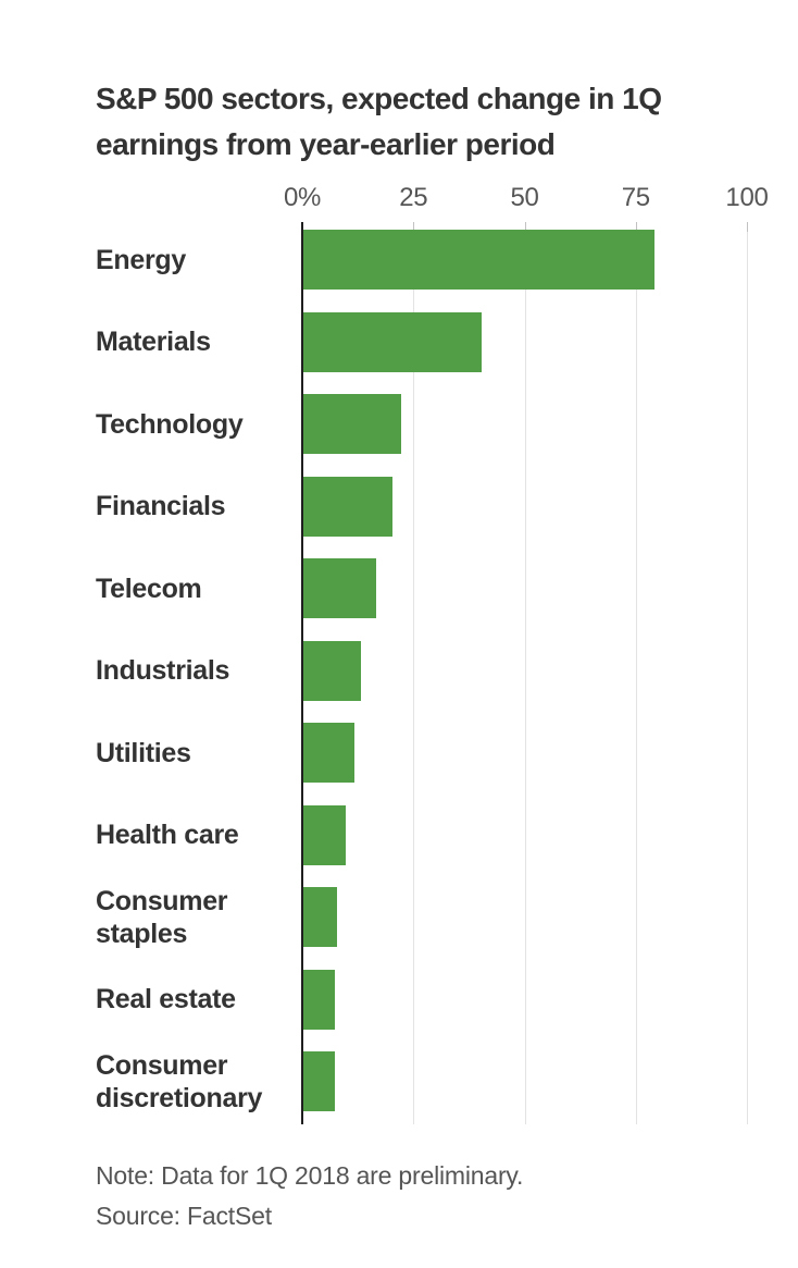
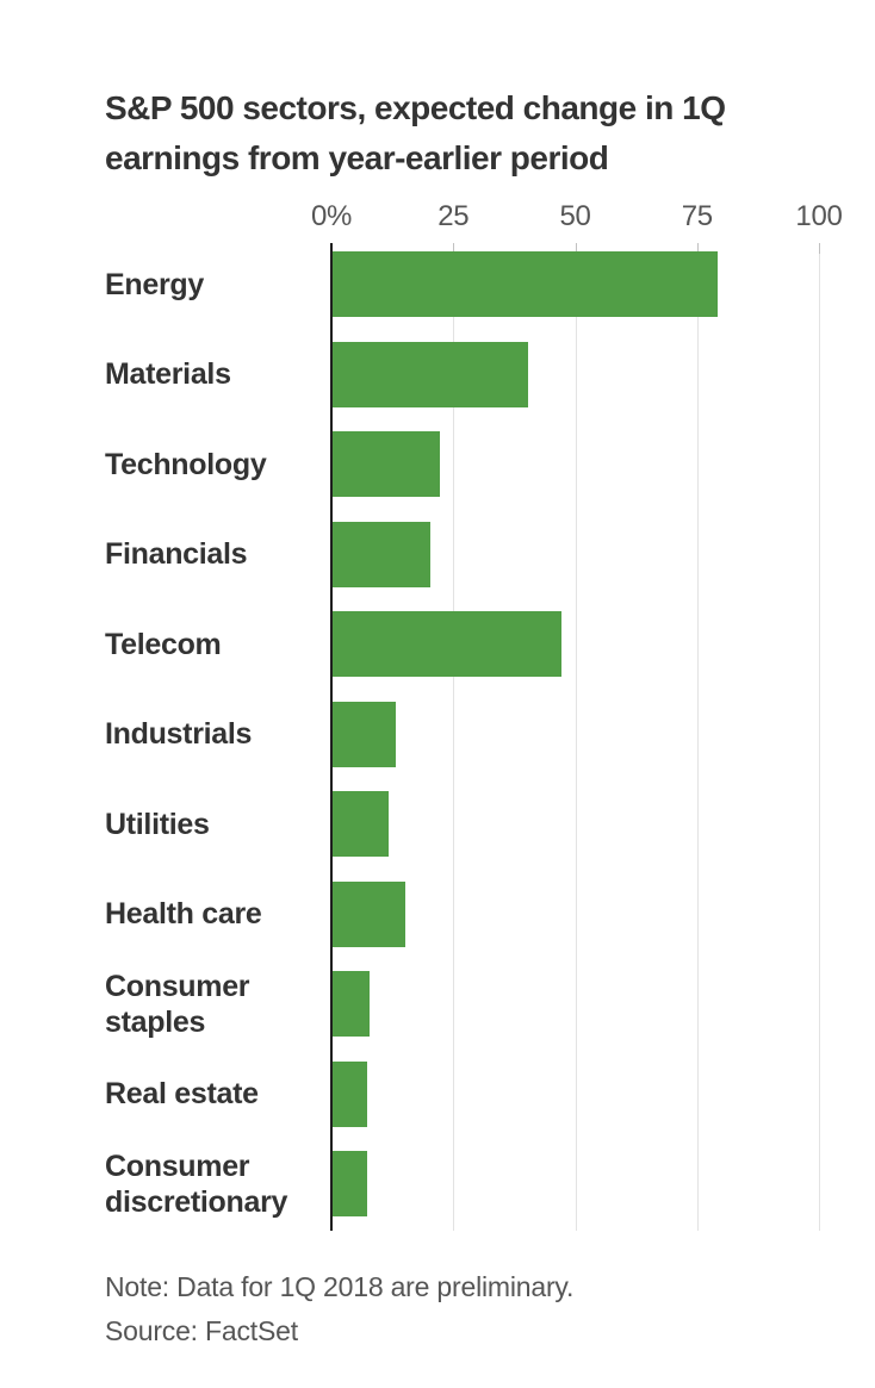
Telecom: 16 -> 47
Health care: 10 -> 15
